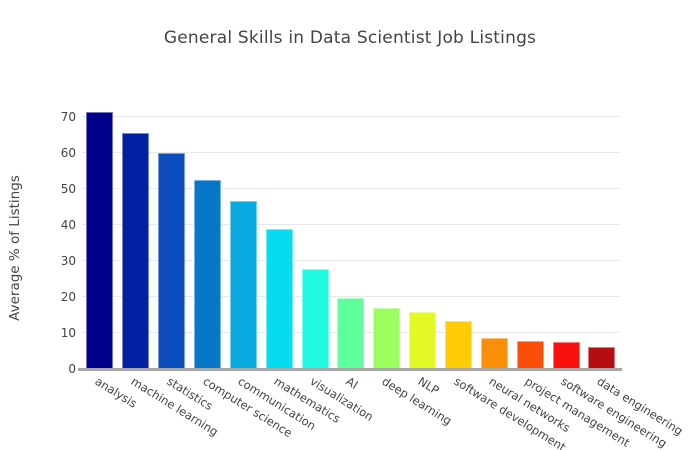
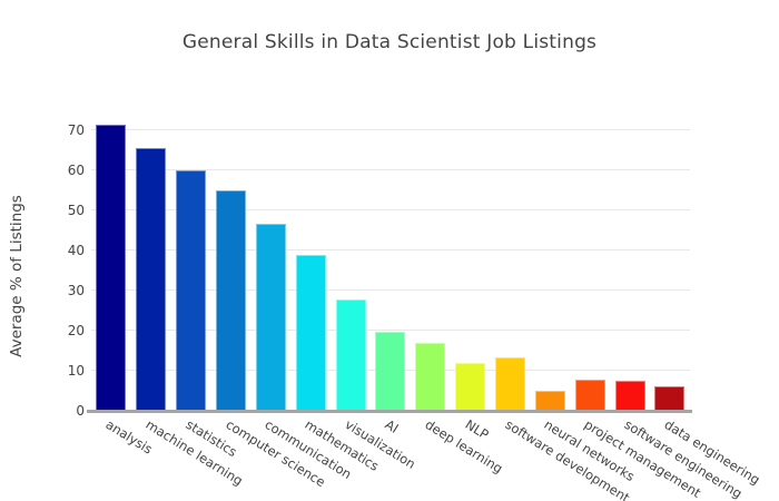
computer science: 52 -> 55
NLP: 16 -> 12
neural networks: 9 -> 5
